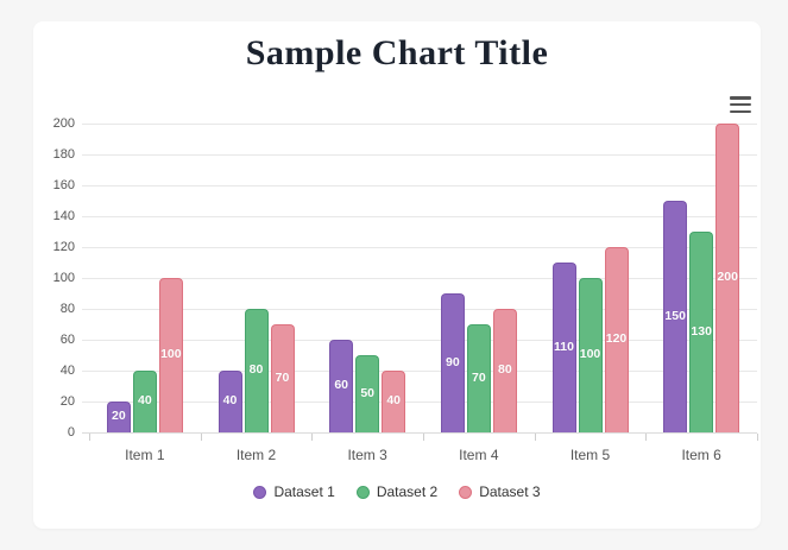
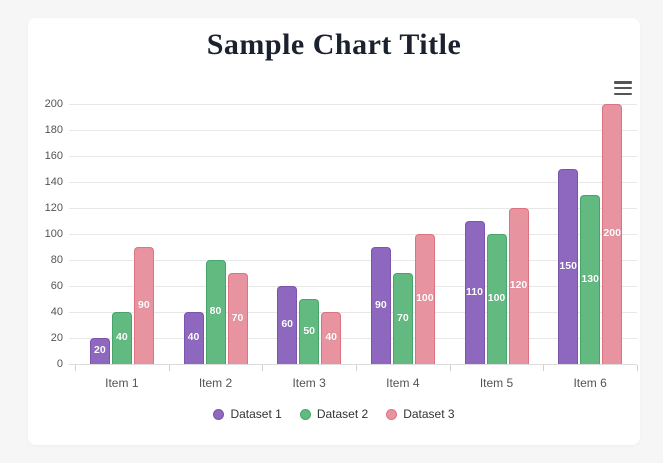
Dataset 3/Item 1: 100 -> 90
Dataset 3/Item 4: 80 -> 100
